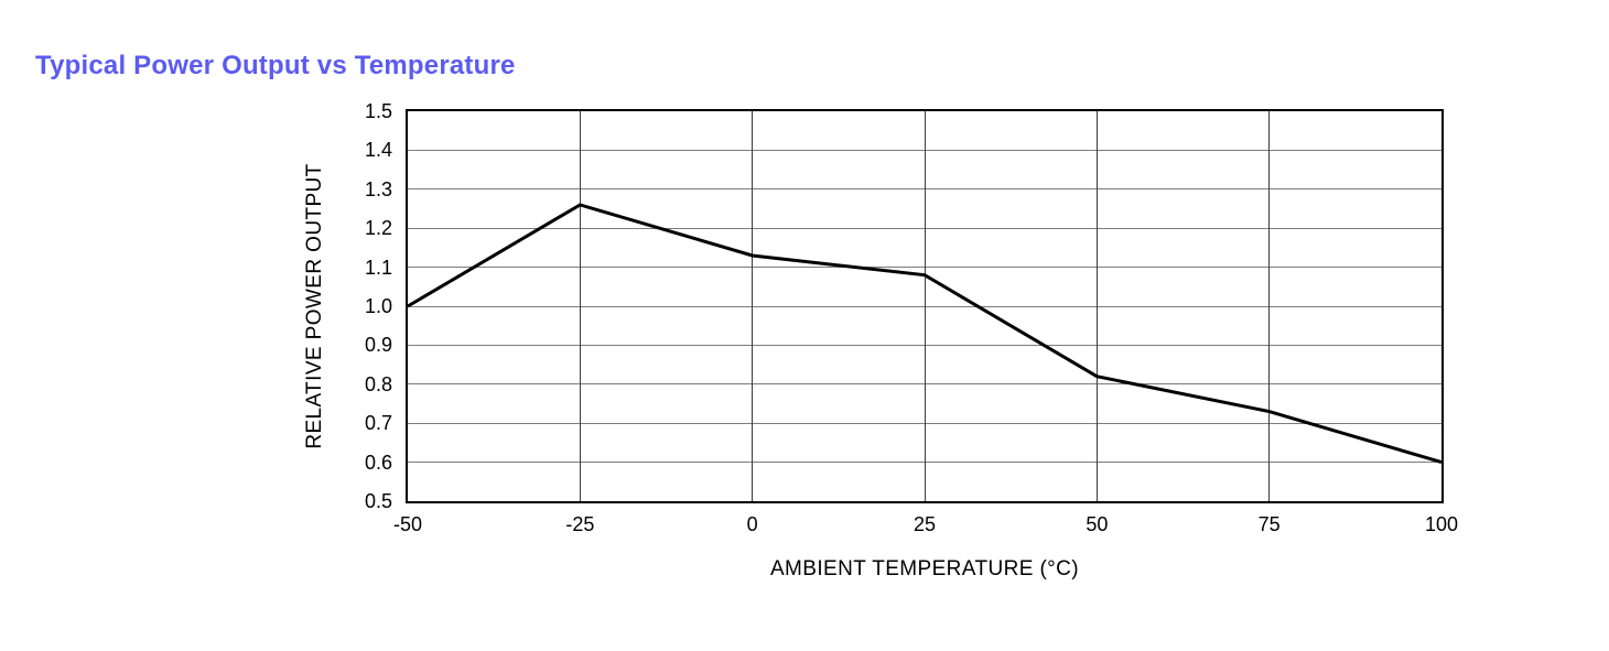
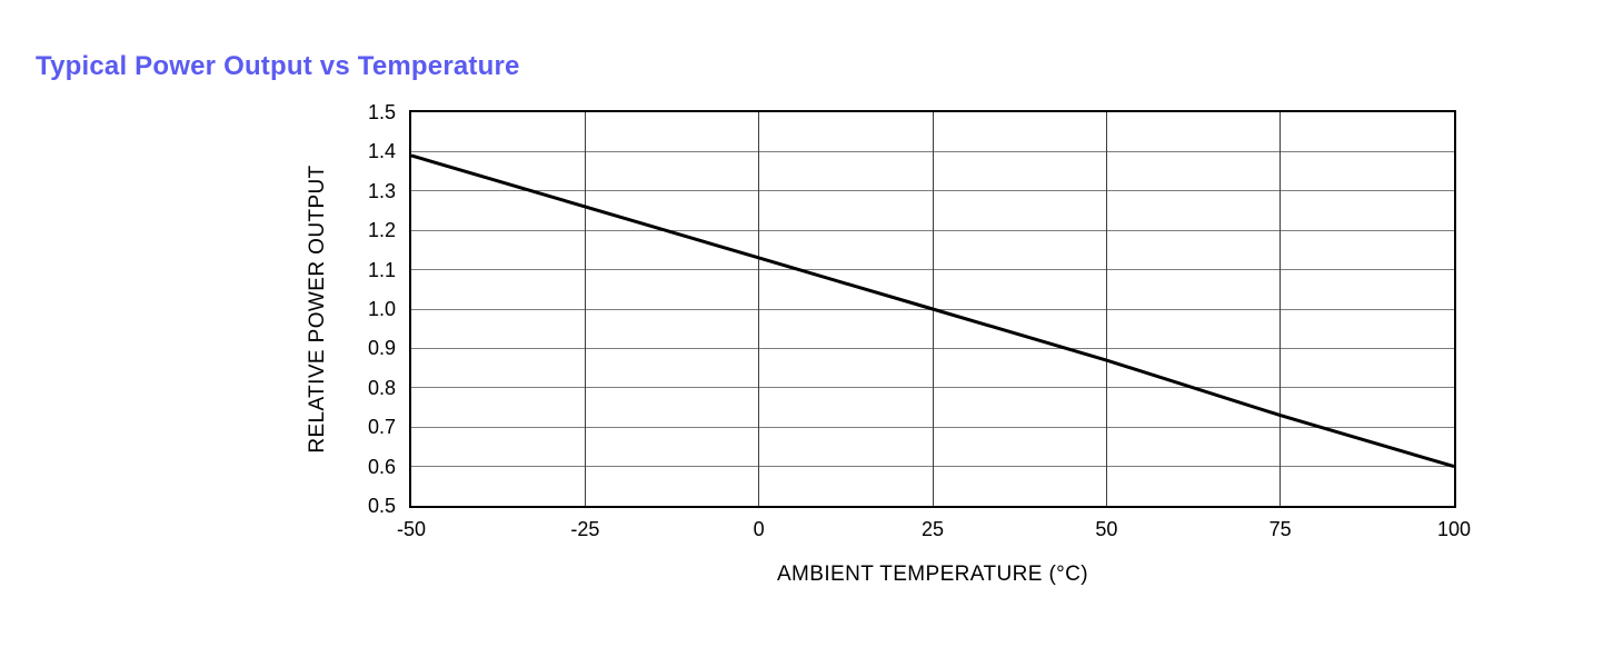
-50: 1.00 -> 1.39
25: 1.08 -> 1.00
50: 0.82 -> 0.87
